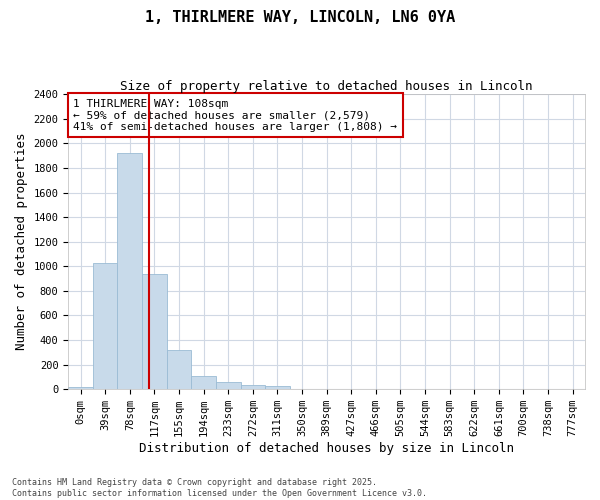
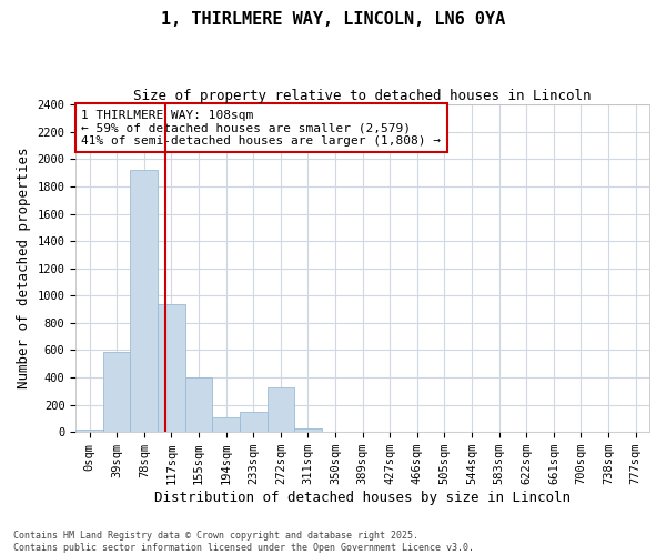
39sqm: 1030 -> 590
155sqm: 320 -> 400
233sqm: 60 -> 150
272sqm: 40 -> 330
